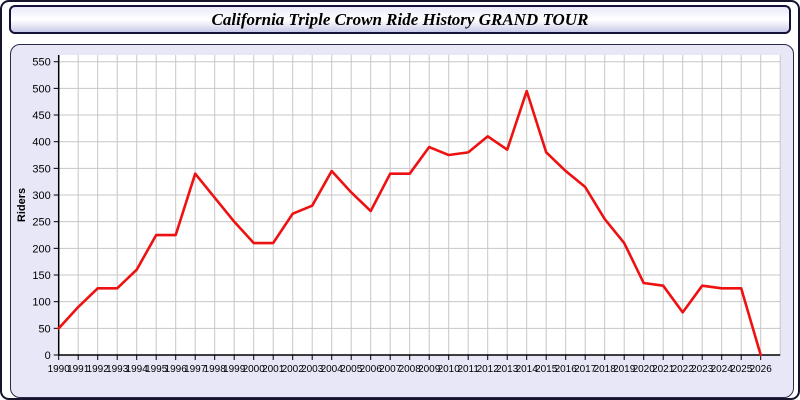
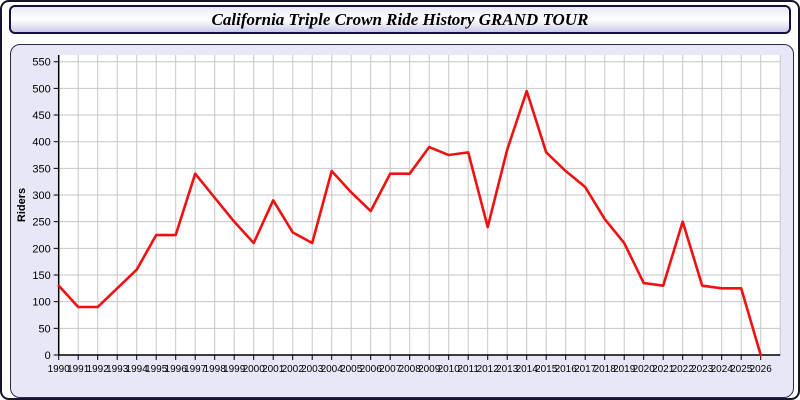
1990: 50 -> 130
1992: 120 -> 90
2001: 210 -> 290
2002: 260 -> 230
2003: 280 -> 210
2012: 410 -> 240
2022: 80 -> 250
